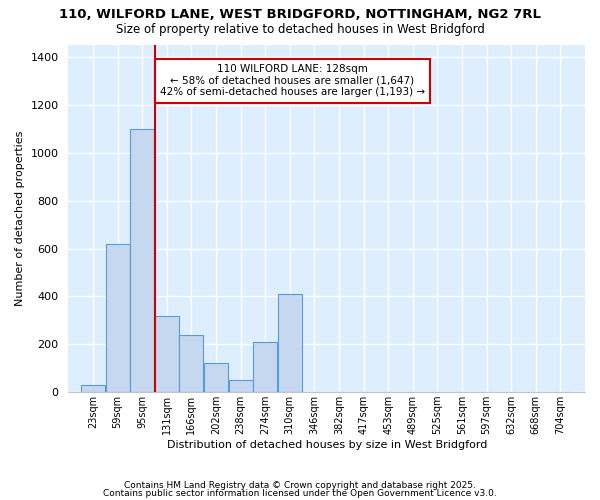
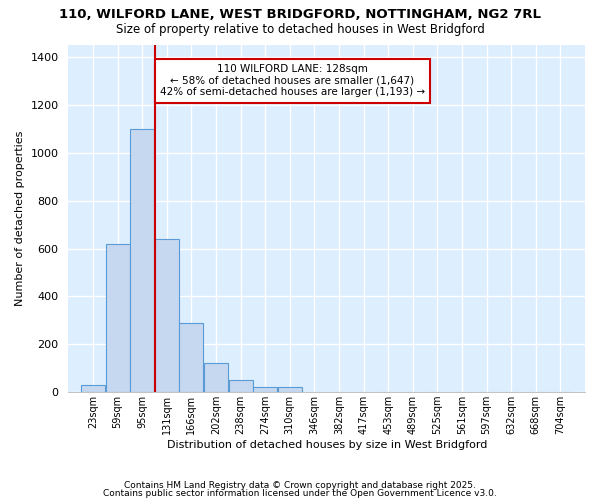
131sqm: 320 -> 640
166sqm: 240 -> 290
274sqm: 210 -> 20
310sqm: 410 -> 20
